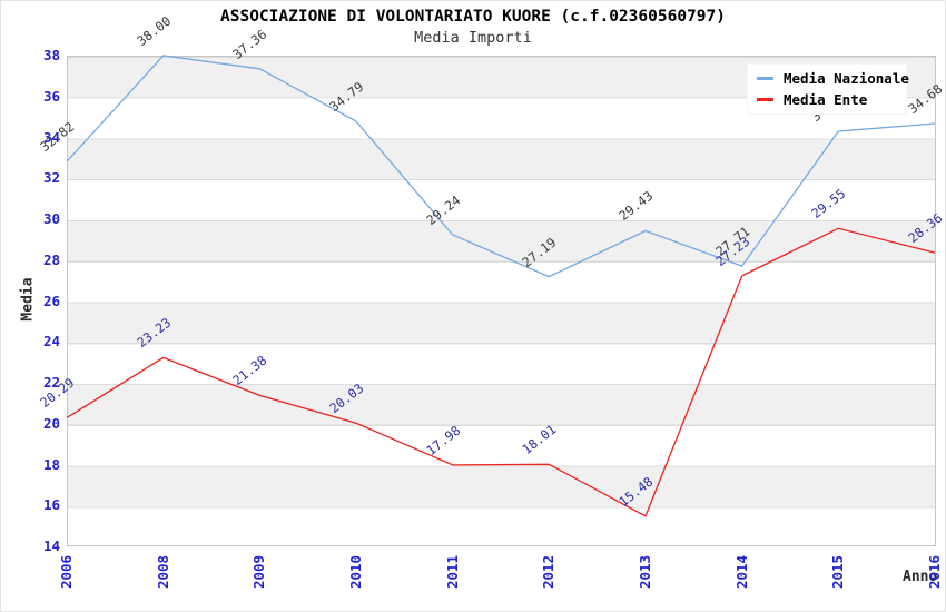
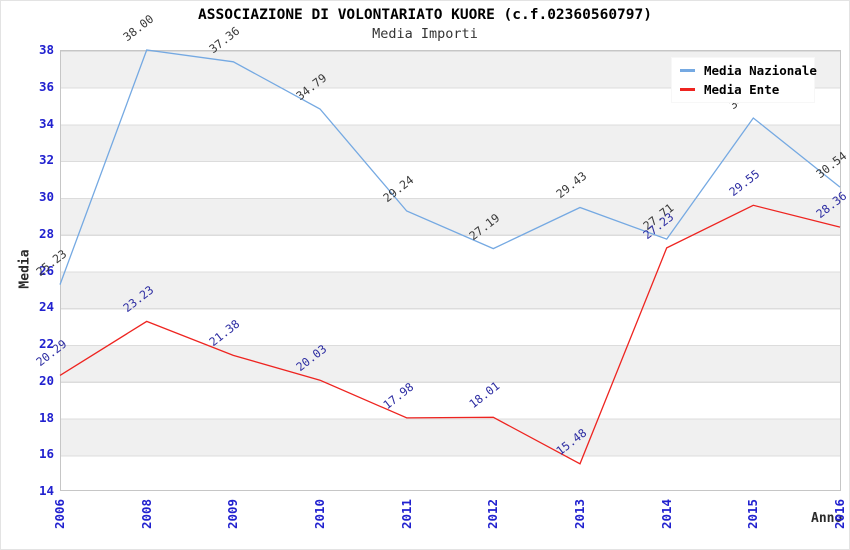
Media Nazionale/2006: 32.82 -> 25.23
Media Nazionale/2016: 34.68 -> 30.54
